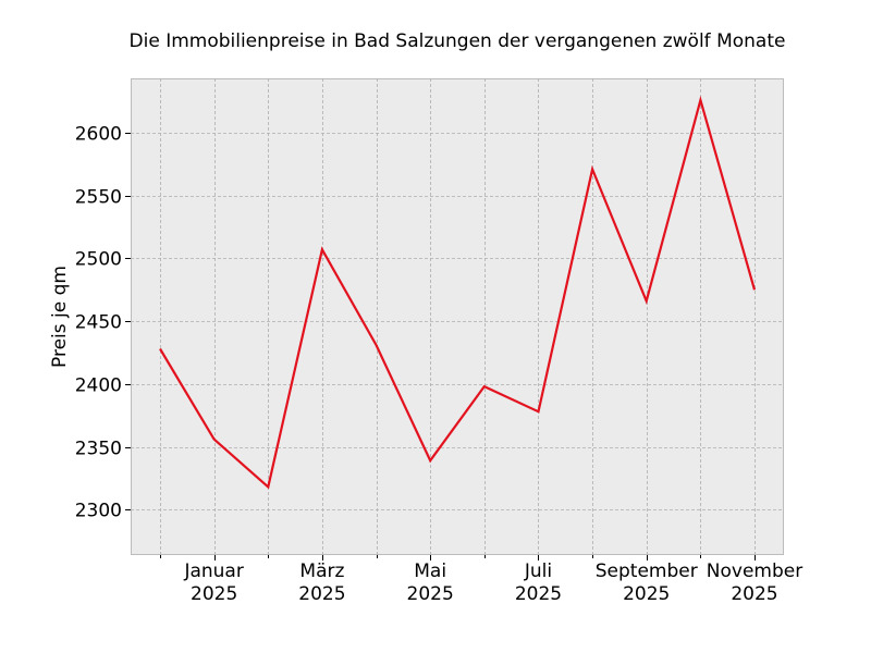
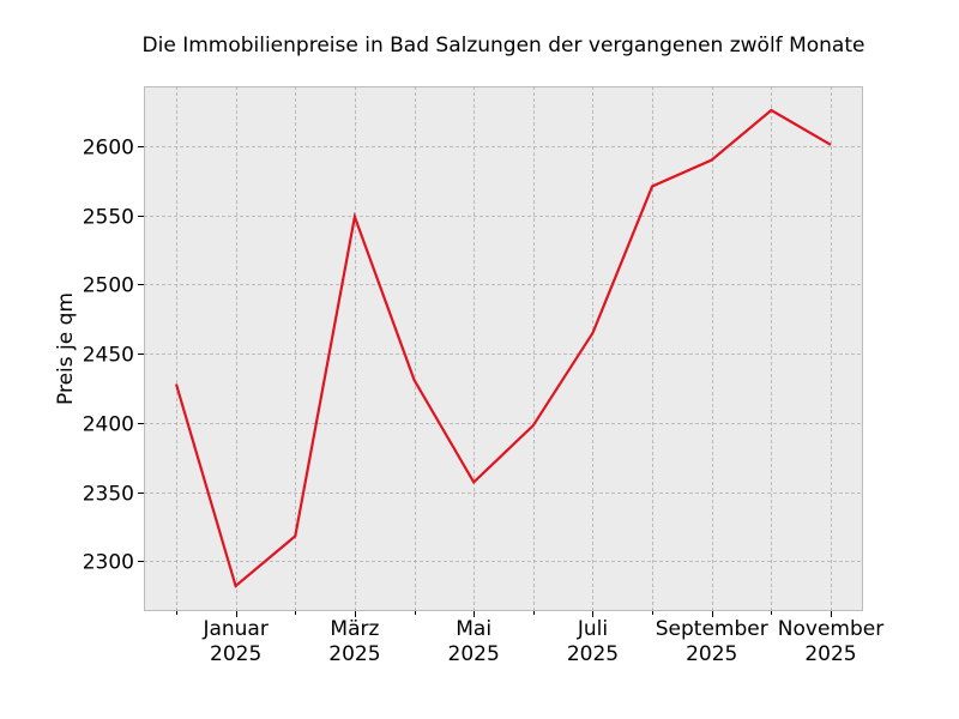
Januar 2025: 2356 -> 2282
März 2025: 2507 -> 2549
Mai 2025: 2339 -> 2357
Juli 2025: 2378 -> 2465
September 2025: 2466 -> 2590
November 2025: 2475 -> 2601
